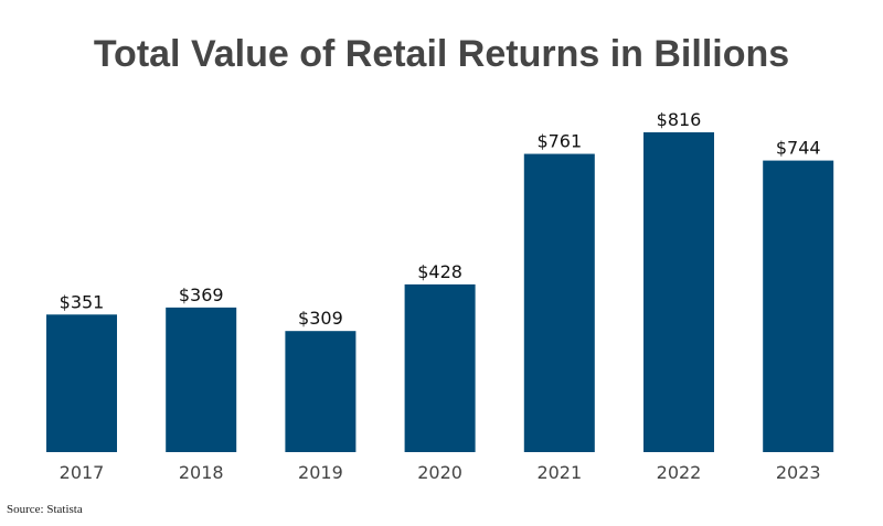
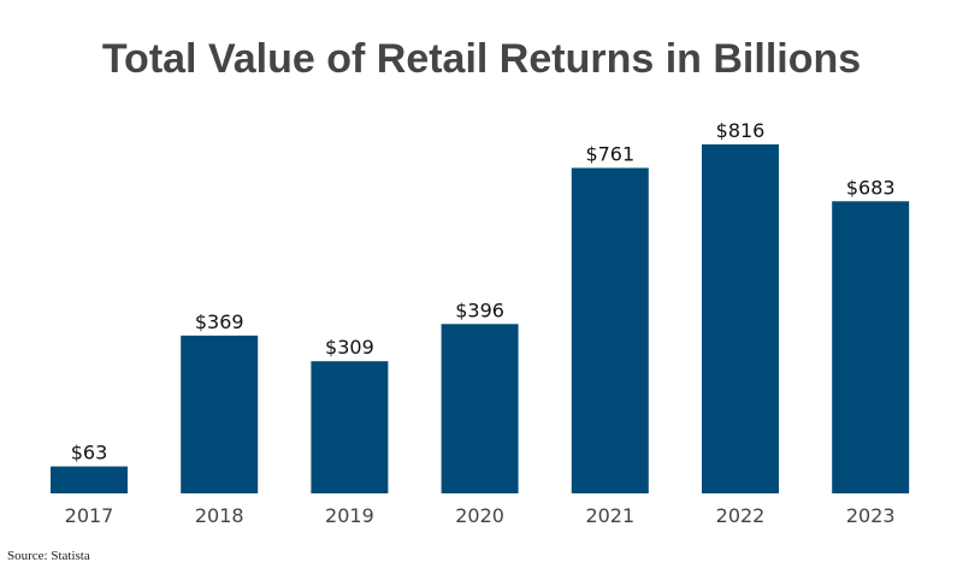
2017: $351 -> $63
2020: $428 -> $396
2023: $744 -> $683
